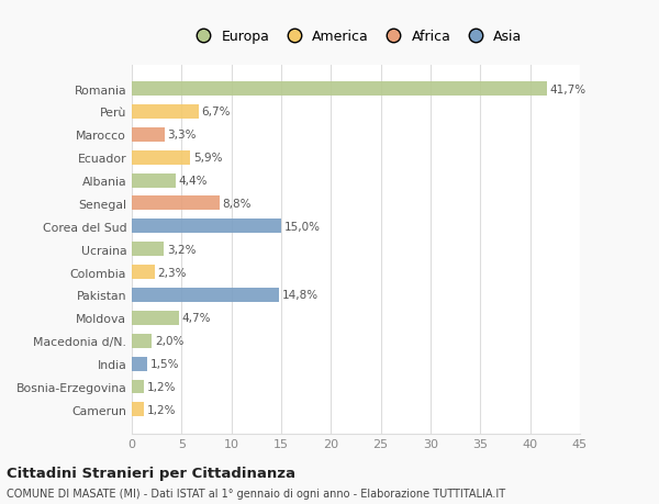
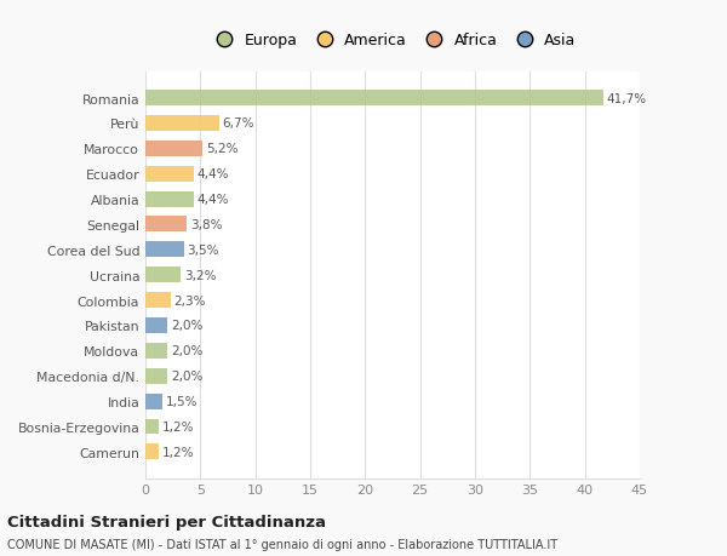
Marocco: 3,3% -> 5,2%
Ecuador: 5,9% -> 4,4%
Senegal: 8,8% -> 3,8%
Corea del Sud: 15,0% -> 3,5%
Pakistan: 14,8% -> 2,0%
Moldova: 4,7% -> 2,0%
